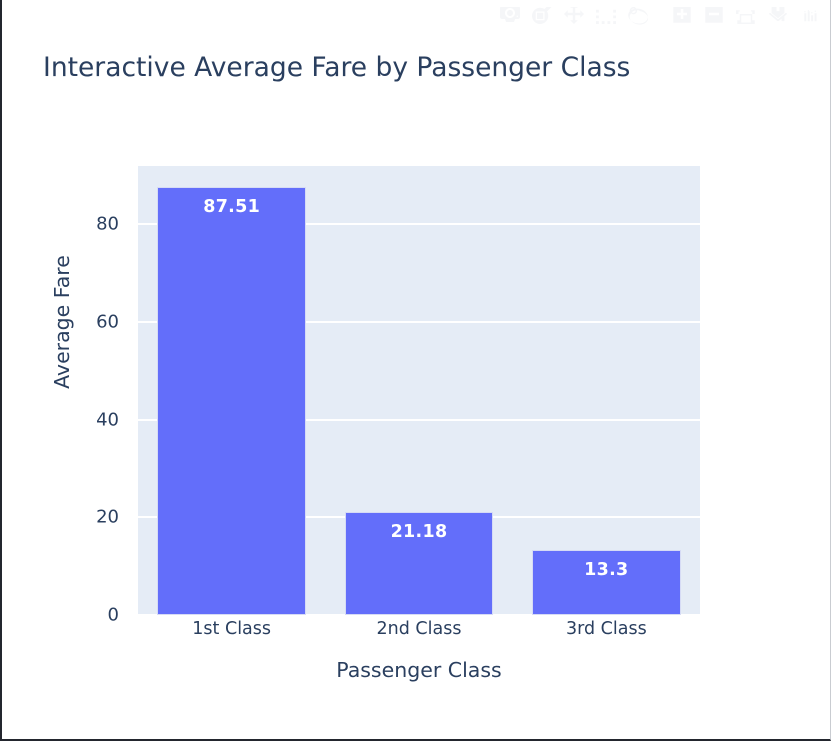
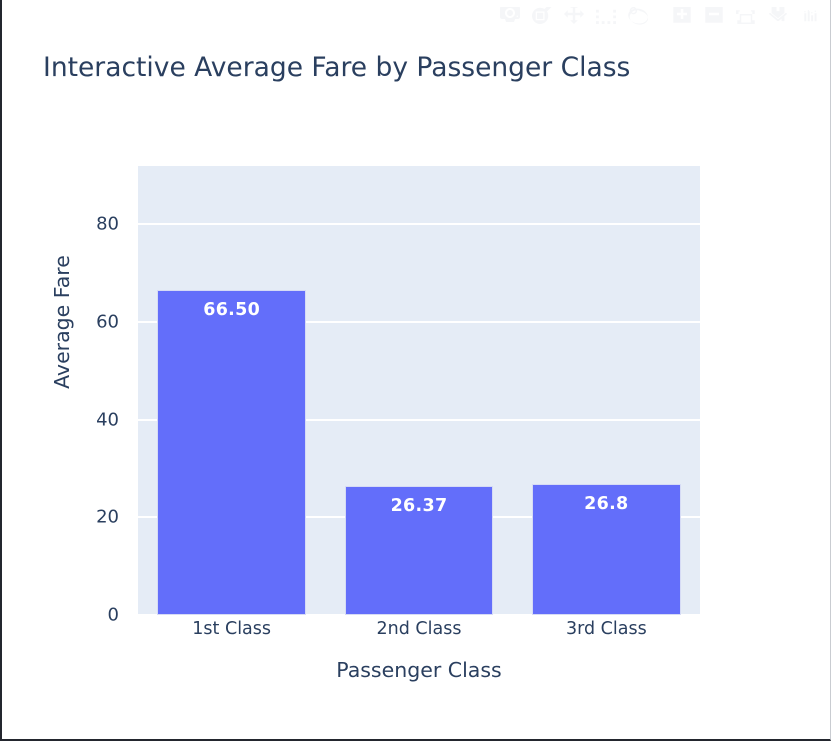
1st Class: 87.51 -> 66.50
2nd Class: 21.18 -> 26.37
3rd Class: 13.3 -> 26.8
